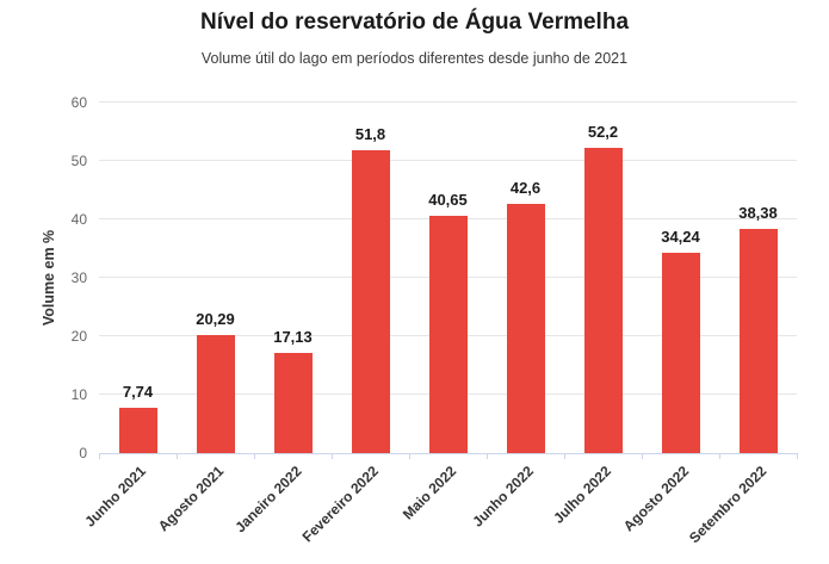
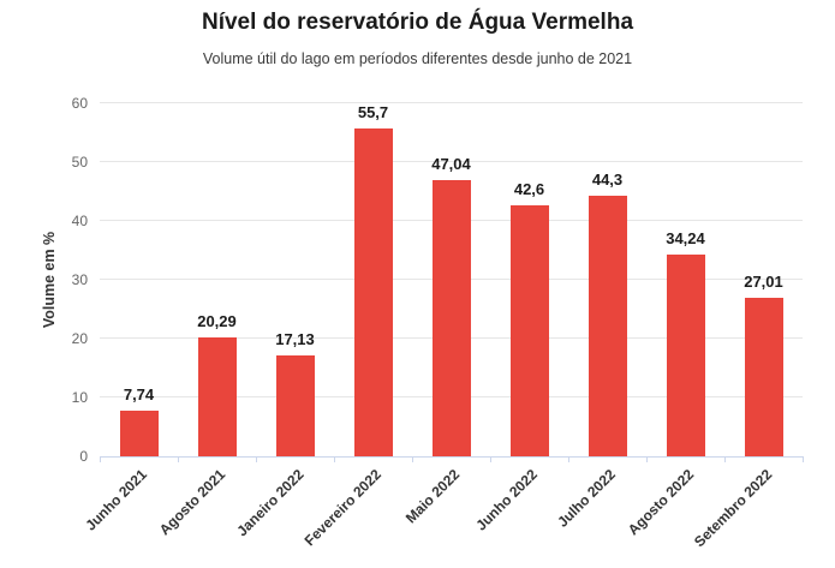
Fevereiro 2022: 51,8 -> 55,7
Maio 2022: 40,65 -> 47,04
Julho 2022: 52,2 -> 44,3
Setembro 2022: 38,38 -> 27,01
